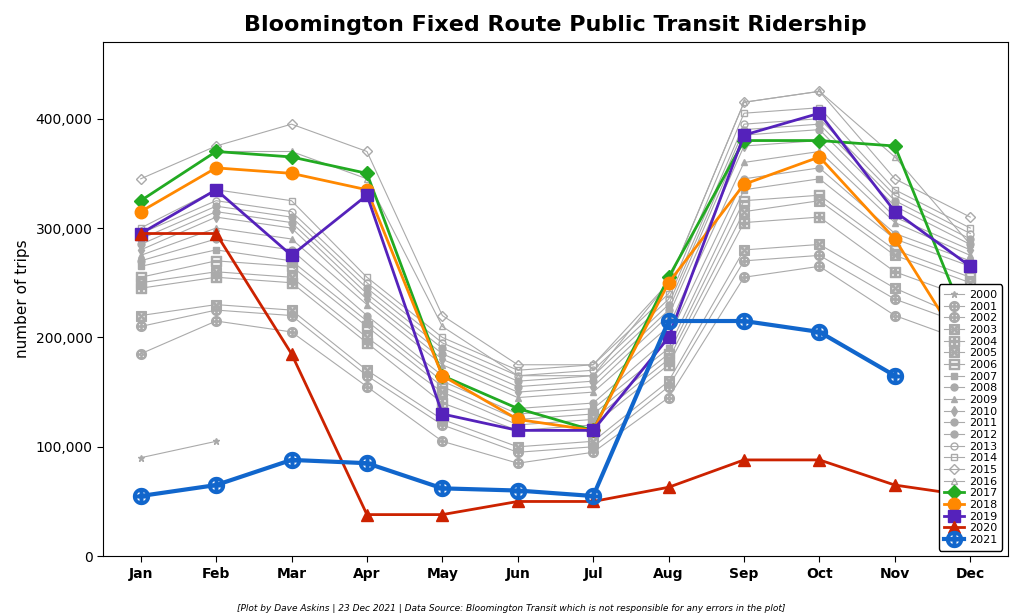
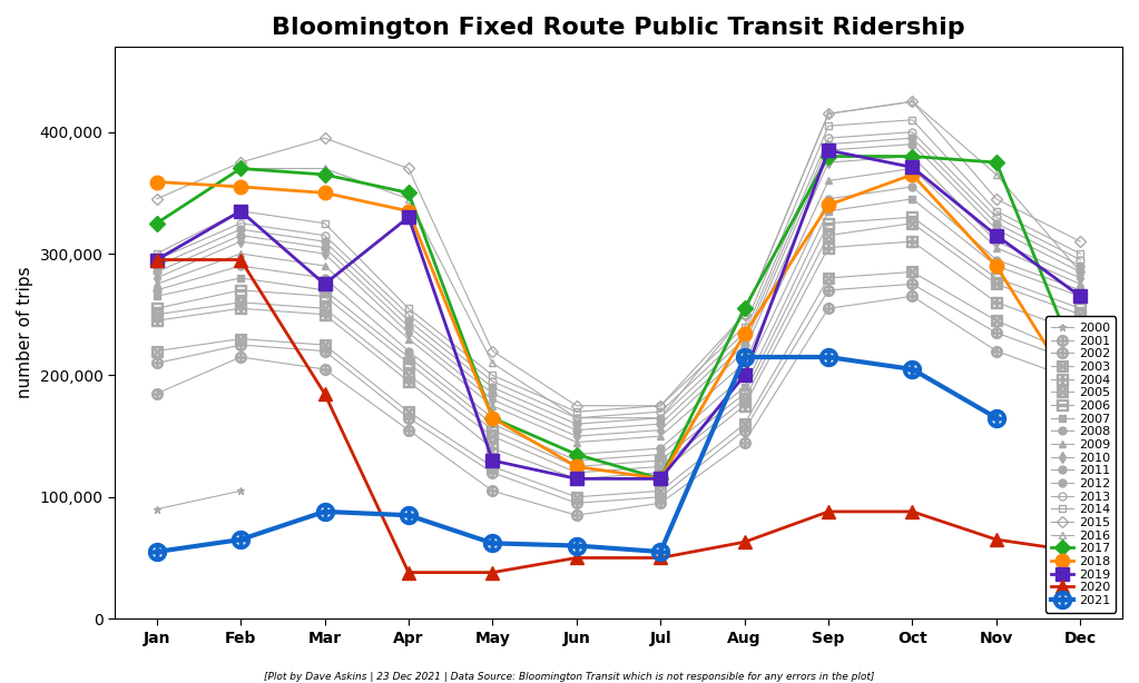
2018/Jan: 315,000 -> 359,000
2018/Aug: 250,000 -> 234,000
2019/Oct: 405,000 -> 371,000
